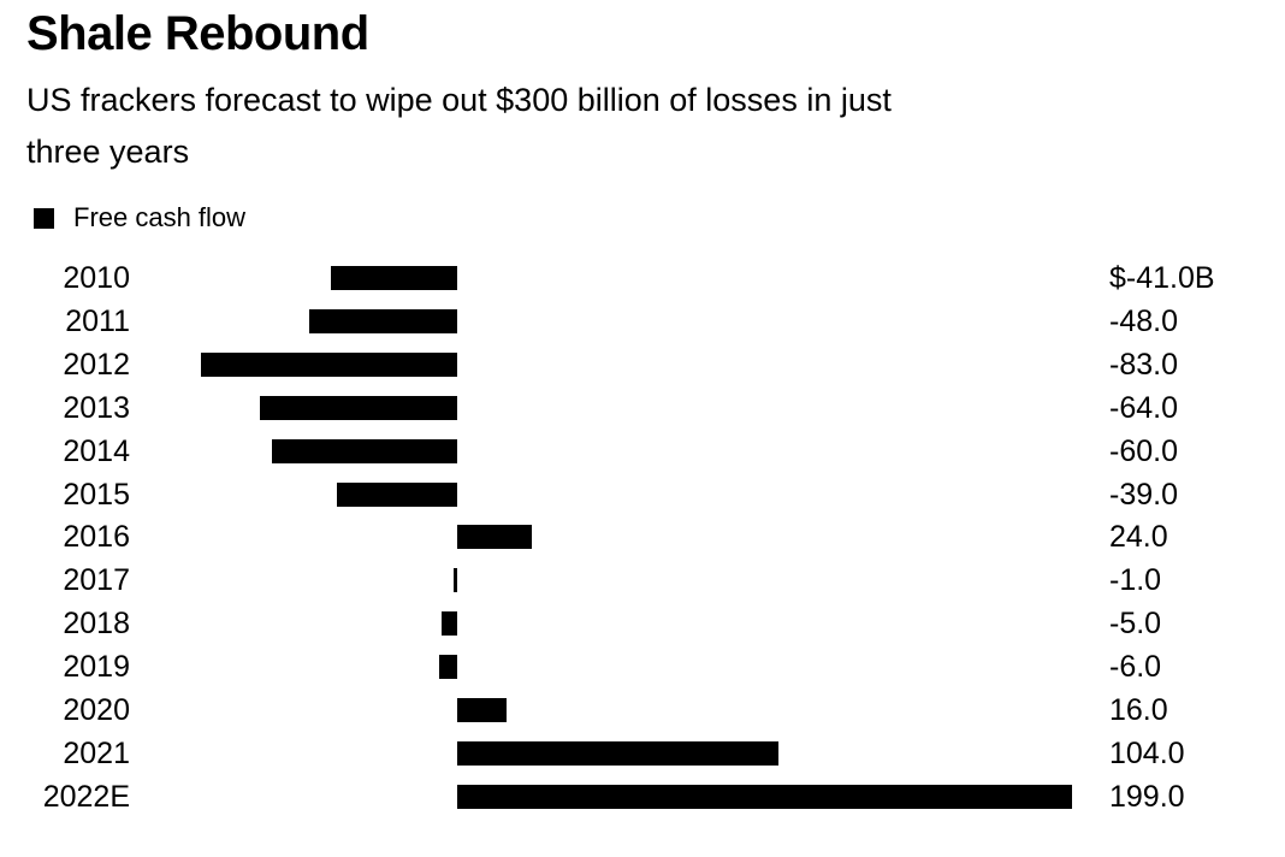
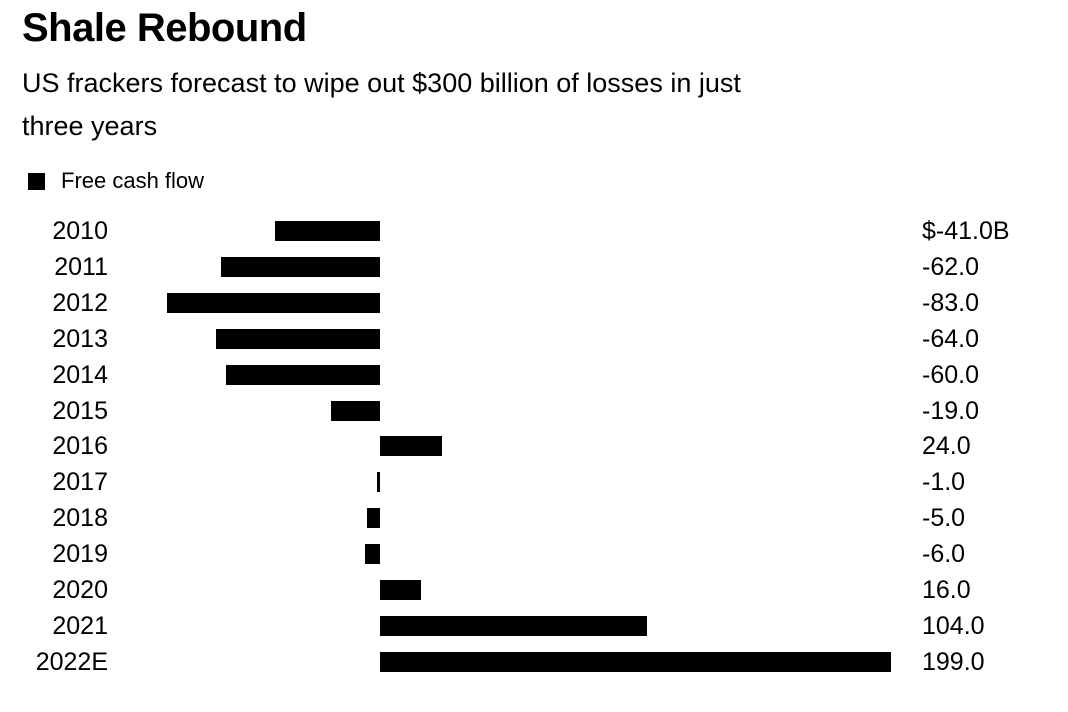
2011: -48.0 -> -62.0
2015: -39.0 -> -19.0
